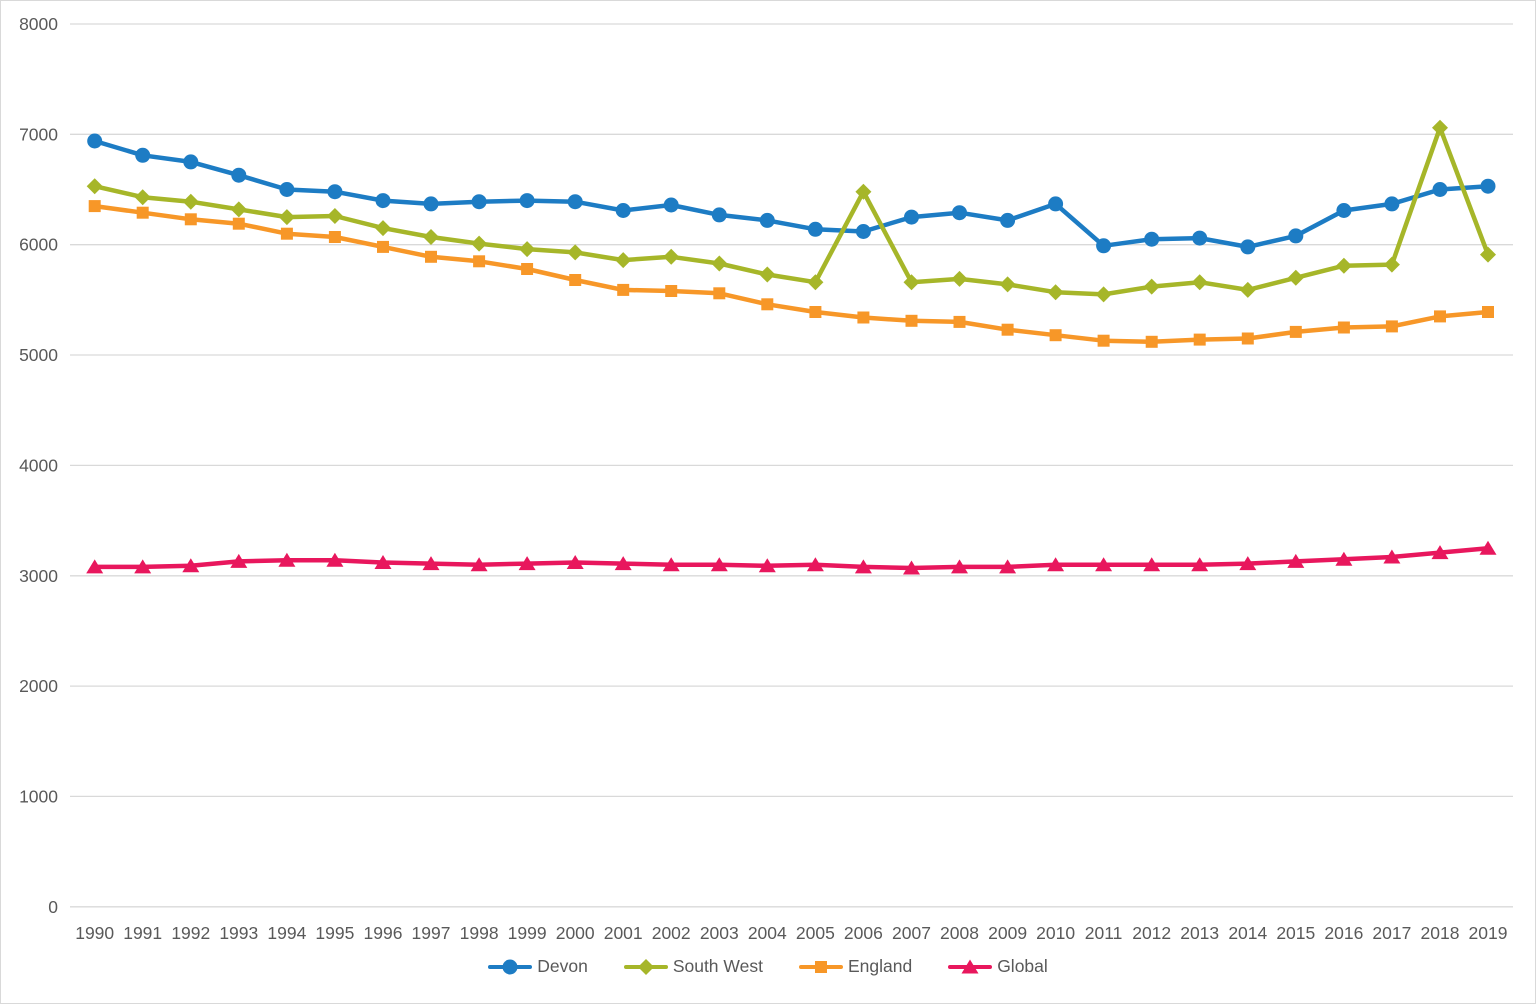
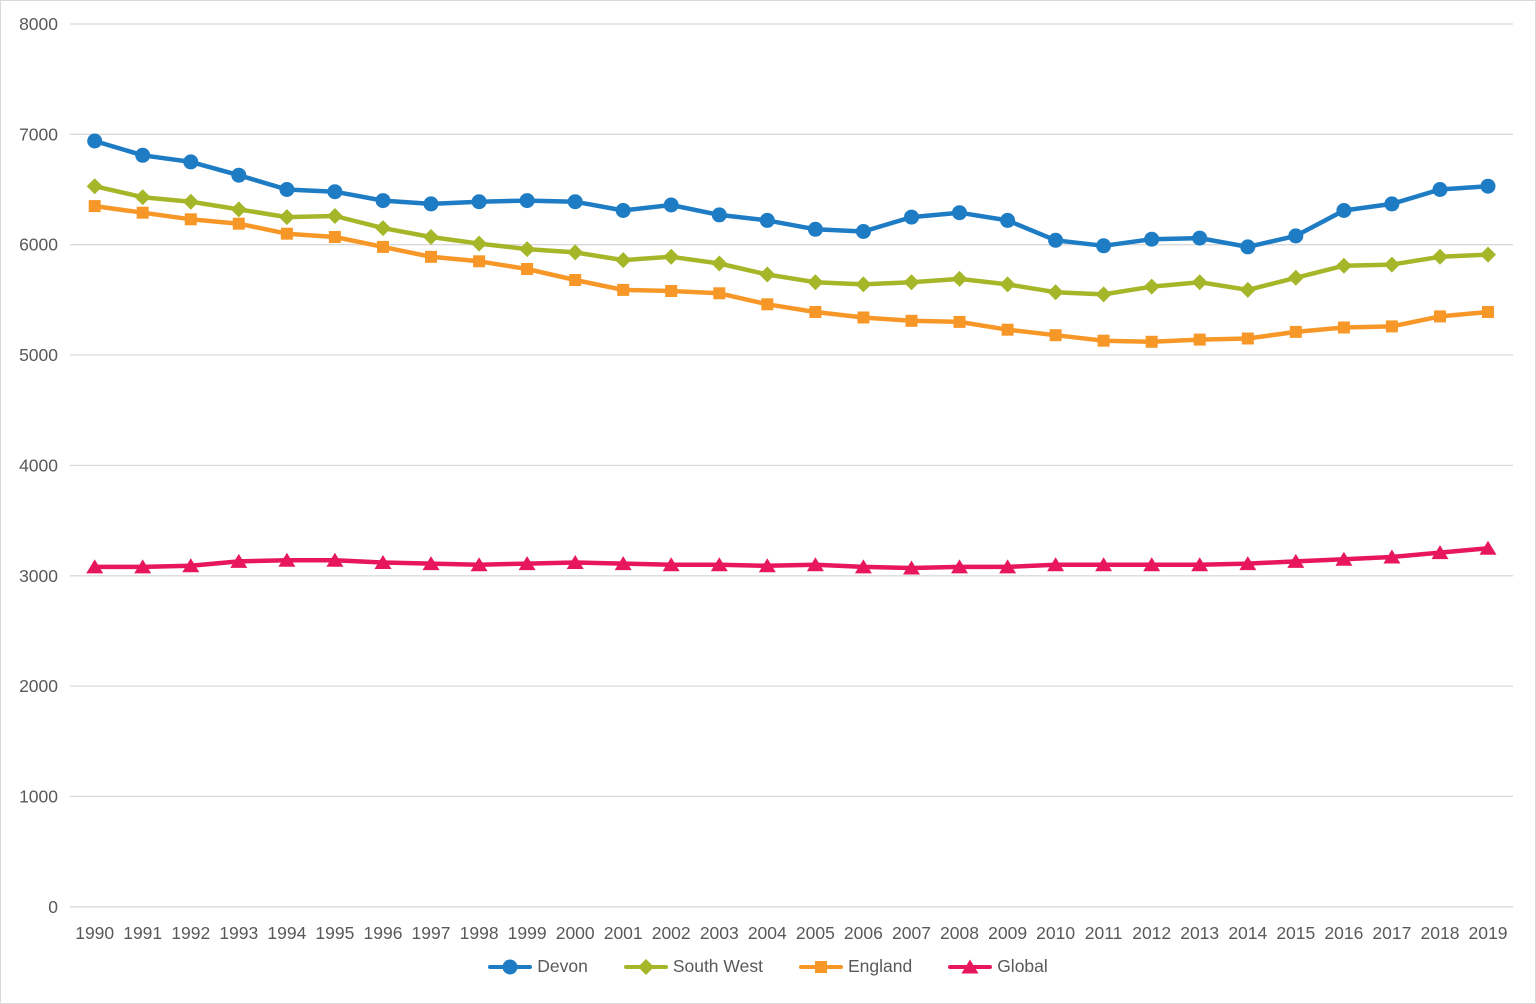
South West/2006: 6480 -> 5640
Devon/2010: 6370 -> 6040
South West/2018: 7060 -> 5890
